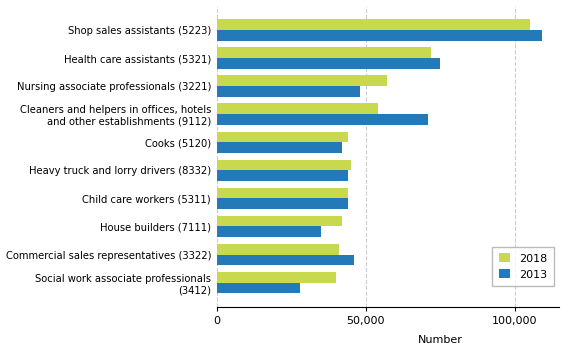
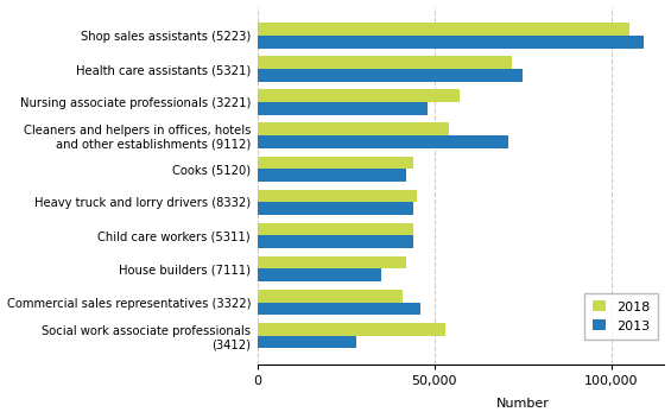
2018/Social work associate professionals (3412): 40,000 -> 53,000
